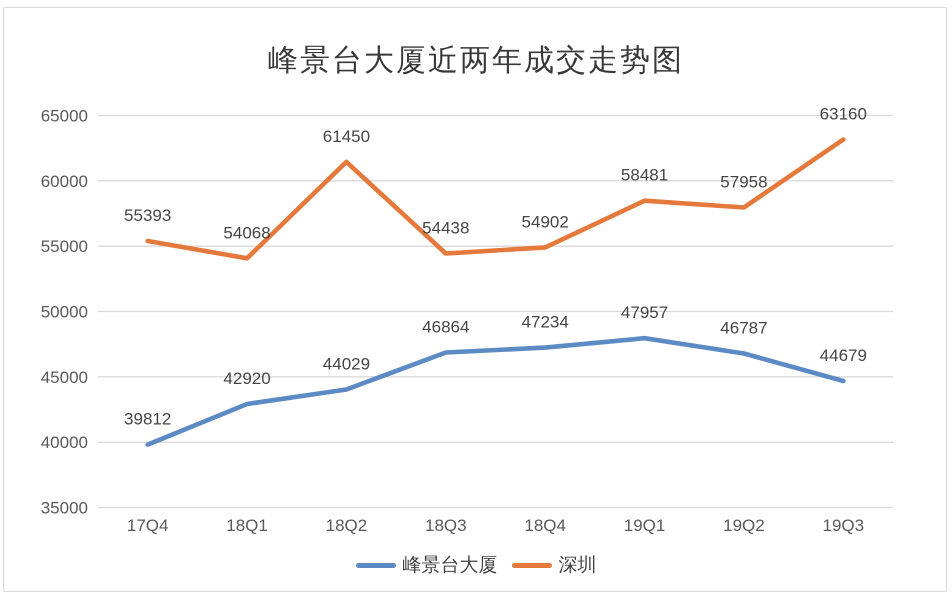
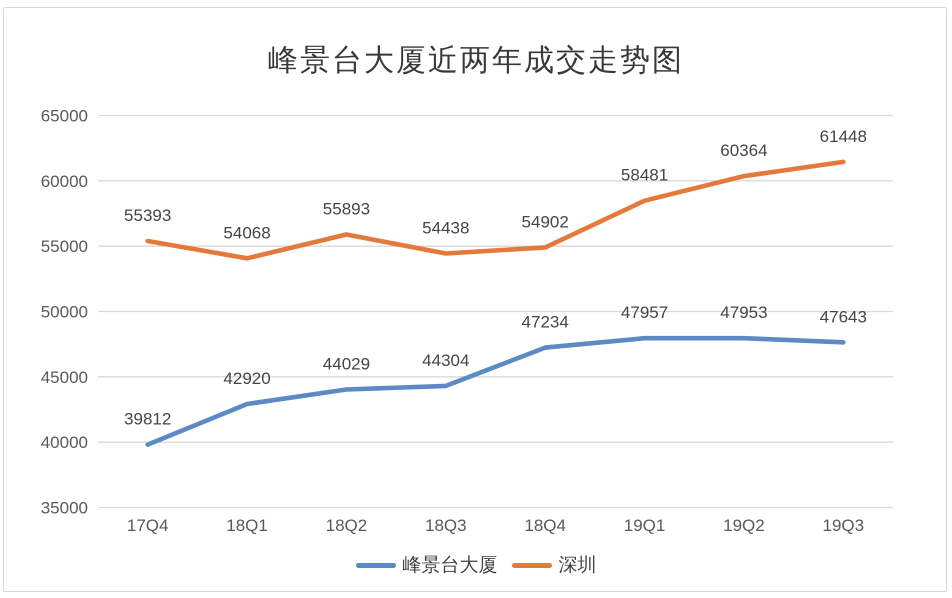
深圳/18Q2: 61450 -> 55893
峰景台大厦/18Q3: 46864 -> 44304
峰景台大厦/19Q2: 46787 -> 47953
深圳/19Q2: 57958 -> 60364
峰景台大厦/19Q3: 44679 -> 47643
深圳/19Q3: 63160 -> 61448
